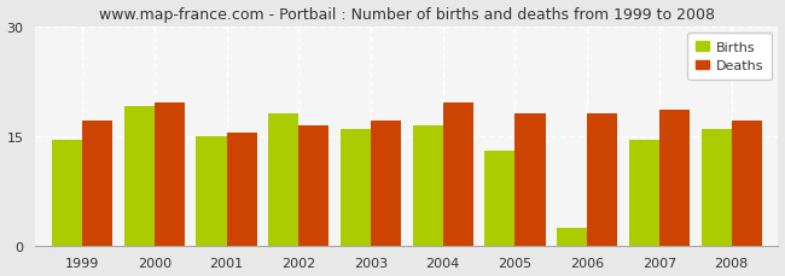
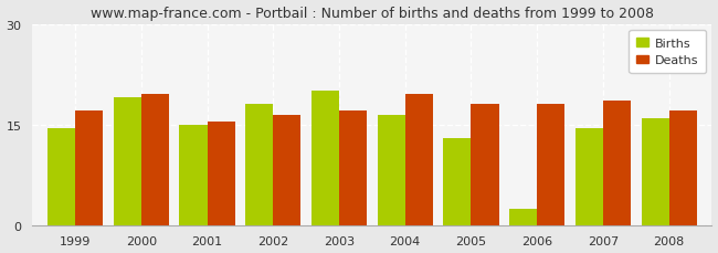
Births/2003: 16.0 -> 20.0
